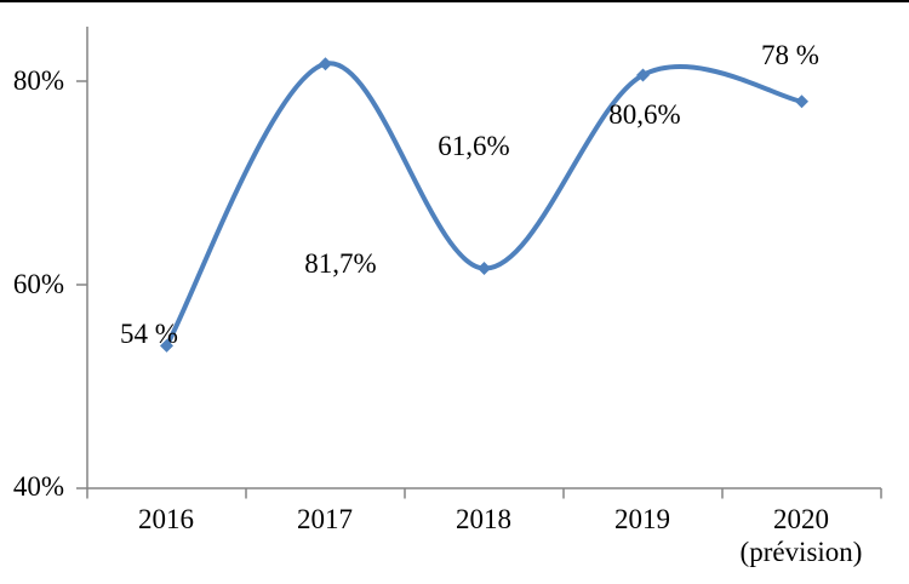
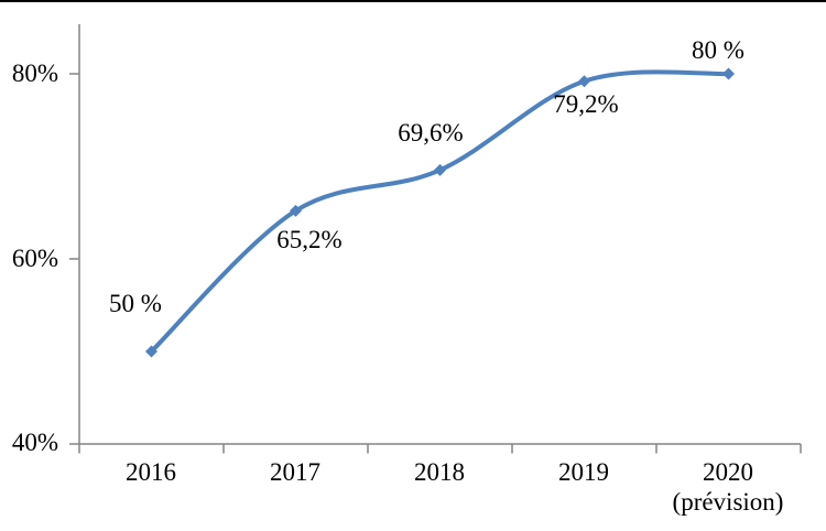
2016: 54 -> 50
2017: 81,7% -> 65,2%
2018: 61,6% -> 69,6%
2019: 80,6% -> 79,2%
2020 (prévision): 78 -> 80
